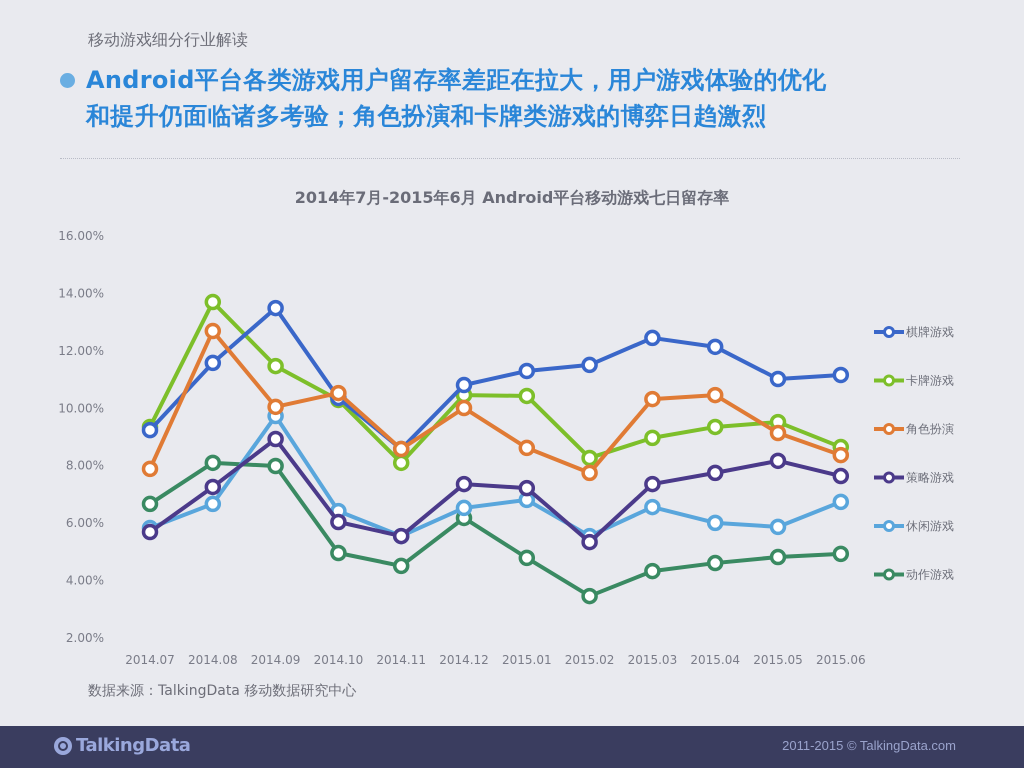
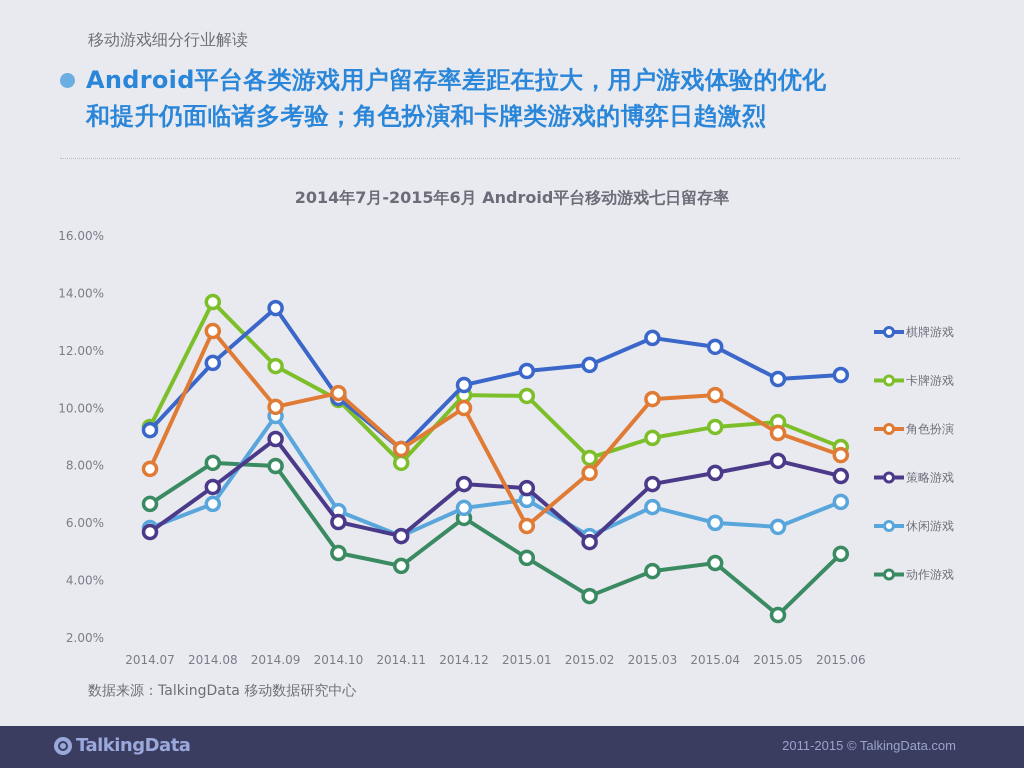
角色扮演/2015.01: 8.6% -> 5.9%
动作游戏/2015.05: 4.8% -> 2.8%
